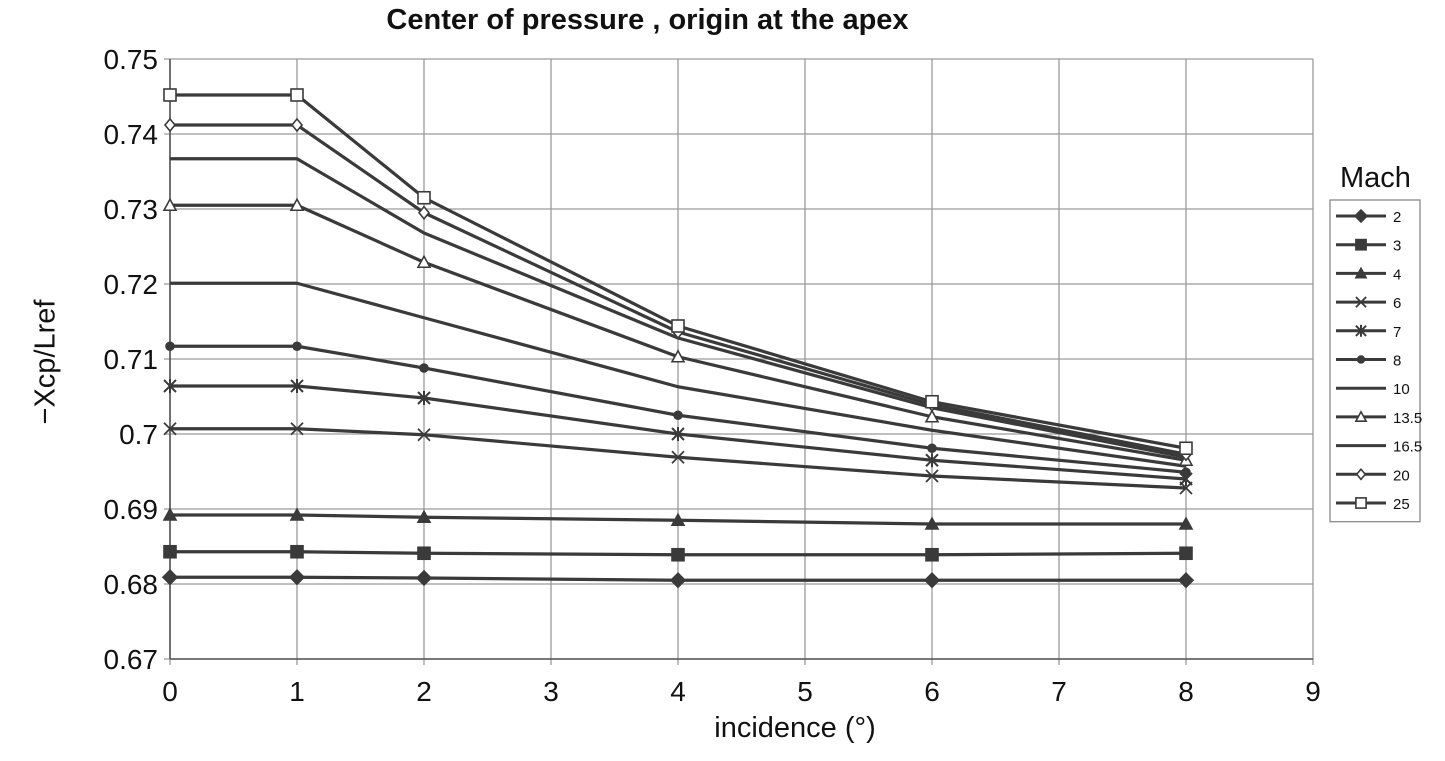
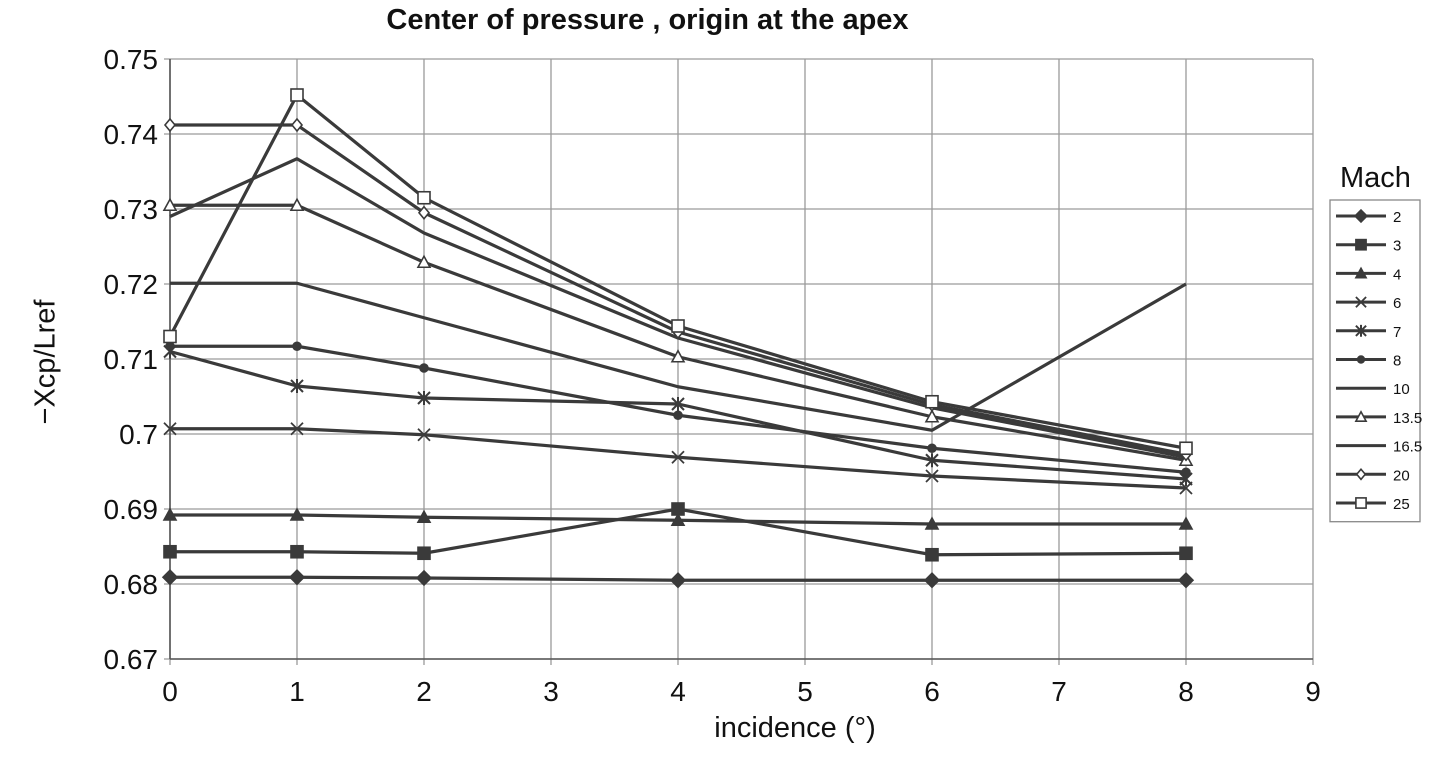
7/0: 0.706 -> 0.711
16.5/0: 0.737 -> 0.729
25/0: 0.745 -> 0.713
3/4: 0.684 -> 0.690
7/4: 0.700 -> 0.704
10/8: 0.696 -> 0.720
